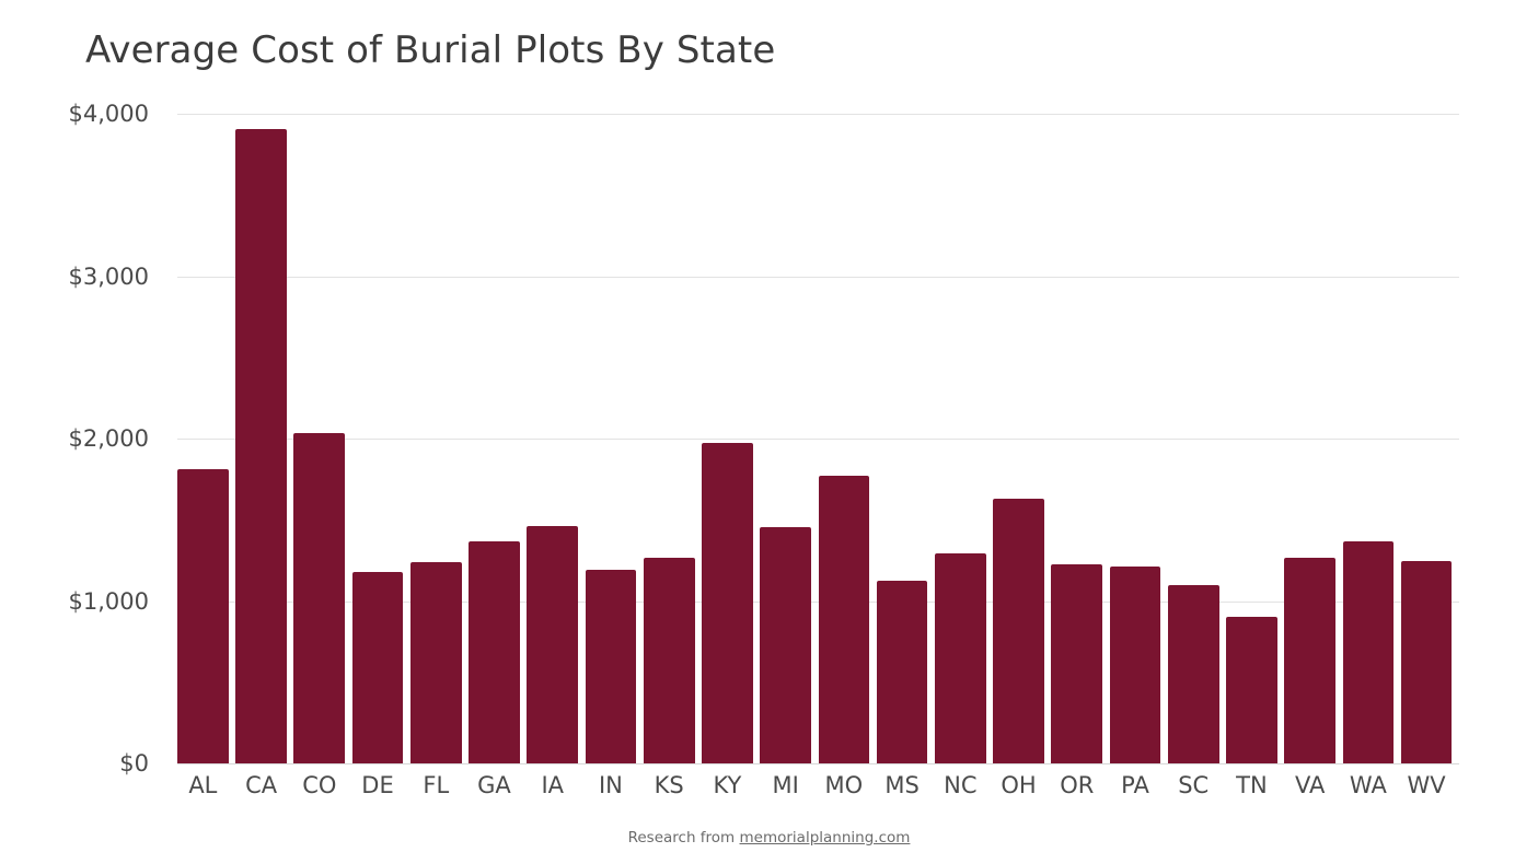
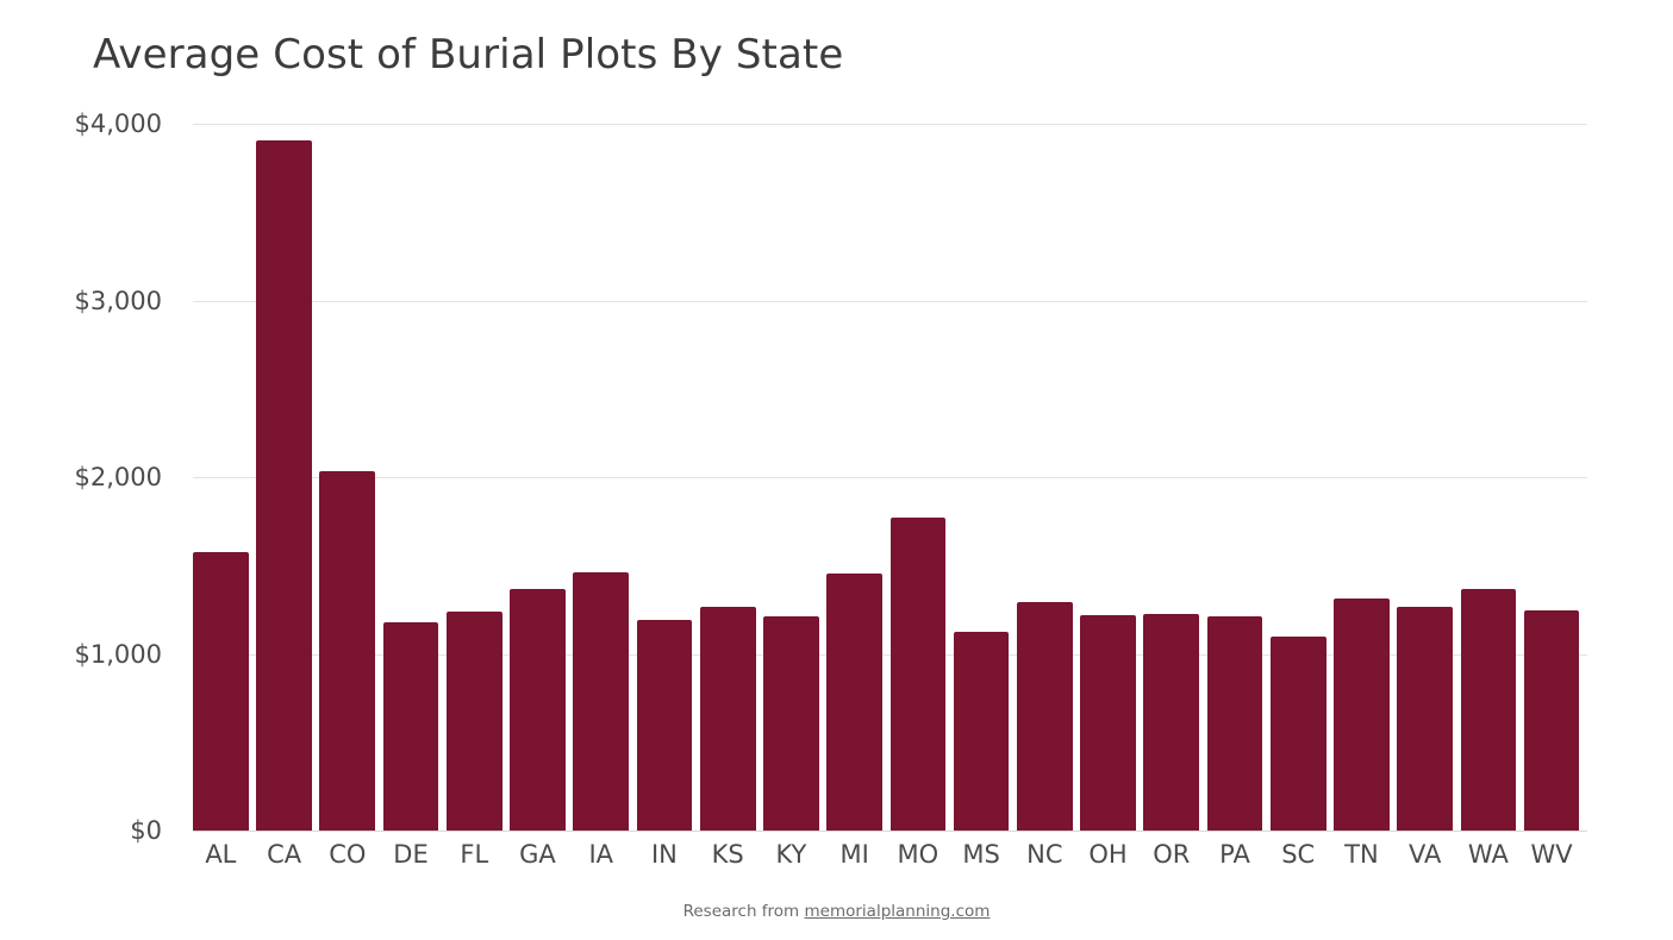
AL: $1810 -> $1580
KY: $1970 -> $1210
OH: $1630 -> $1220
TN: $900 -> $1310
